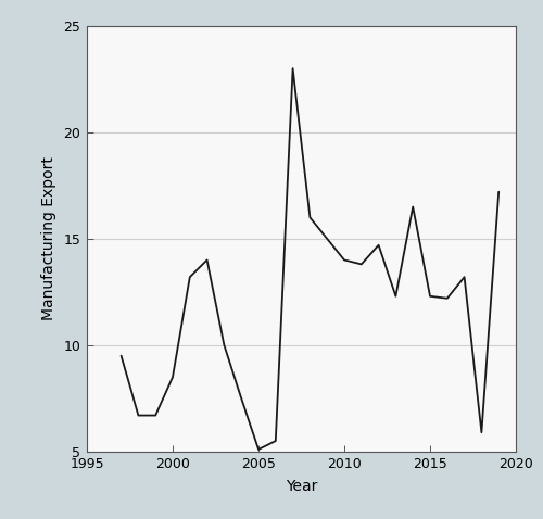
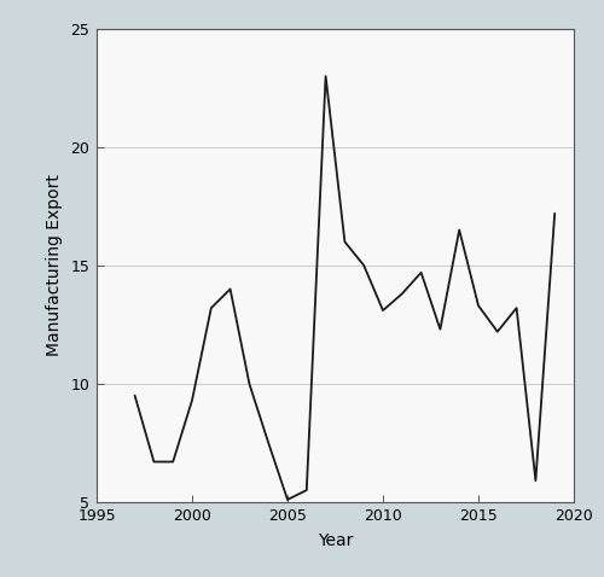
2000: 8.5 -> 9.3
2010: 14.0 -> 13.1
2015: 12.3 -> 13.3
